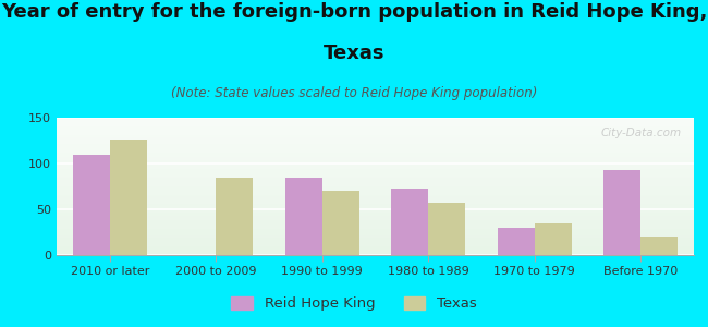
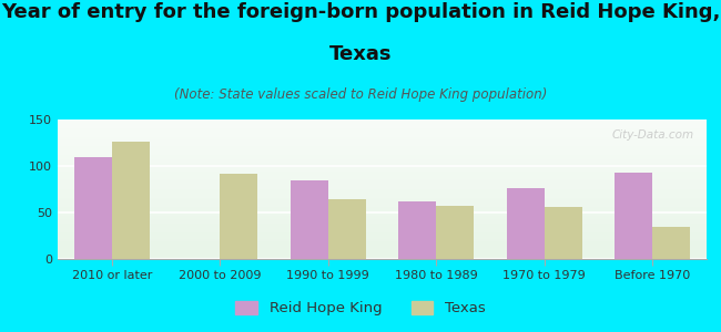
Texas/2000 to 2009: 85 -> 92
Texas/1990 to 1999: 70 -> 64
Reid Hope King/1980 to 1989: 73 -> 62
Reid Hope King/1970 to 1979: 30 -> 76
Texas/1970 to 1979: 34 -> 56
Texas/Before 1970: 20 -> 34
